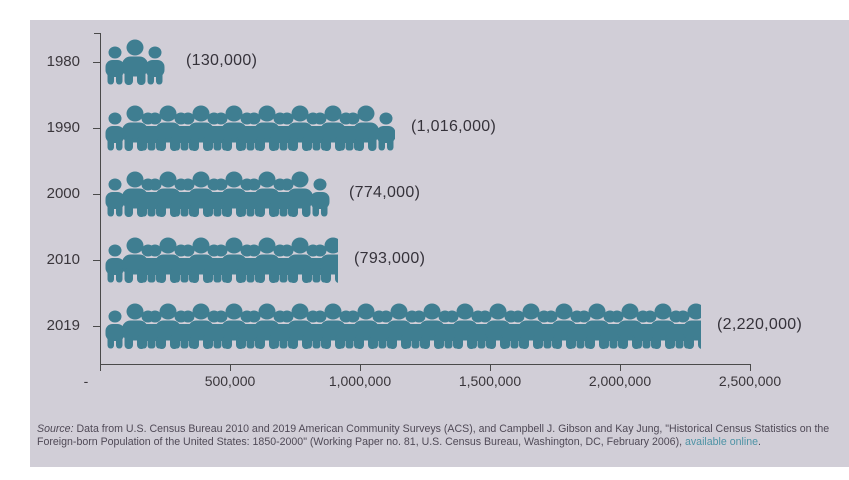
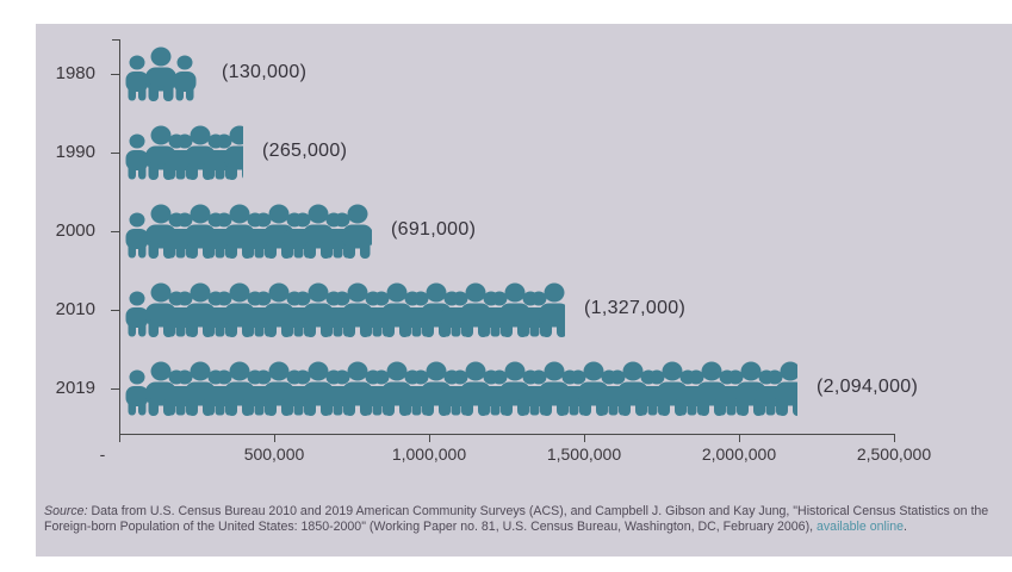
1990: 1,016,000 -> 265,000
2000: 774,000 -> 691,000
2010: 793,000 -> 1,327,000
2019: 2,220,000 -> 2,094,000
